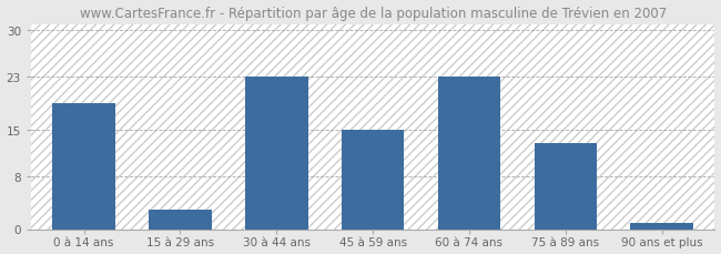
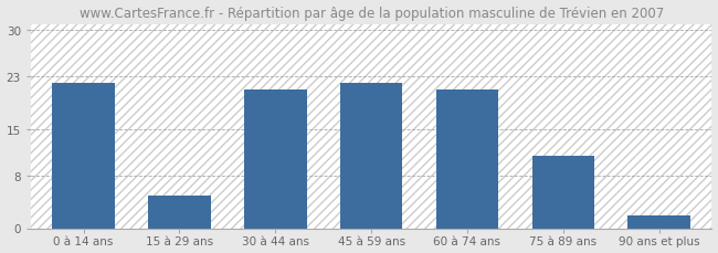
0 à 14 ans: 19 -> 22
15 à 29 ans: 3 -> 5
30 à 44 ans: 23 -> 21
45 à 59 ans: 15 -> 22
60 à 74 ans: 23 -> 21
75 à 89 ans: 13 -> 11
90 ans et plus: 1 -> 2
